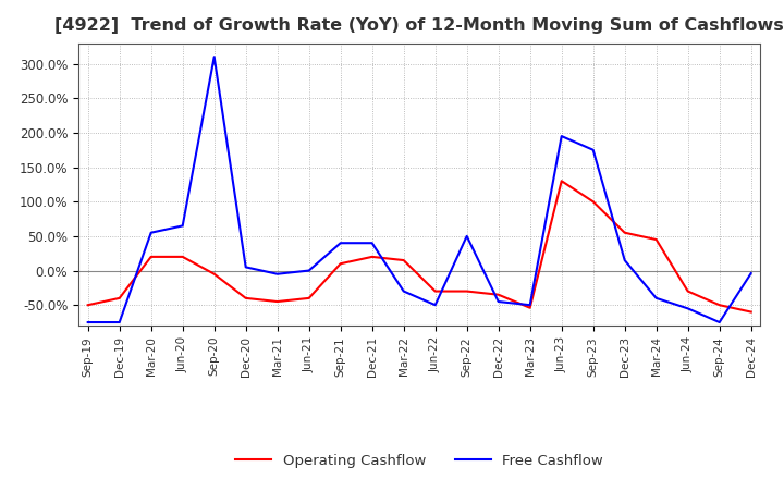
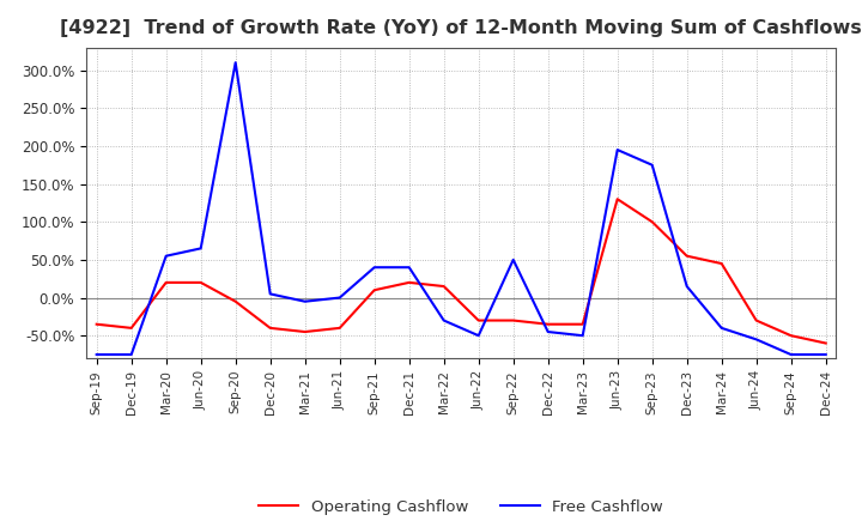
Operating Cashflow/Sep-19: -50% -> -35%
Operating Cashflow/Mar-23: -54% -> -35%
Free Cashflow/Dec-24: -4% -> -75%
